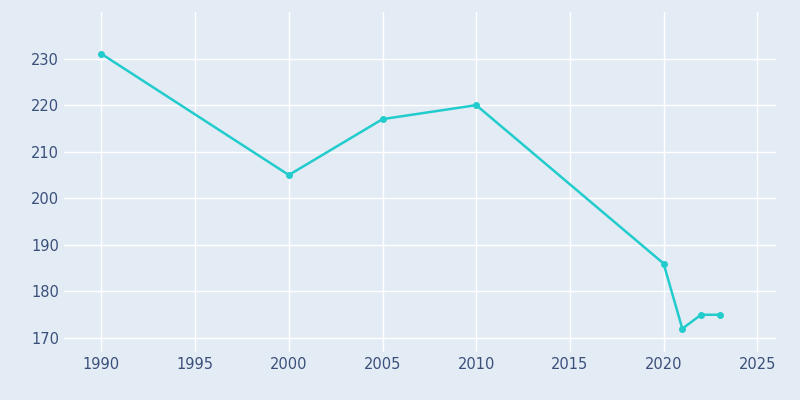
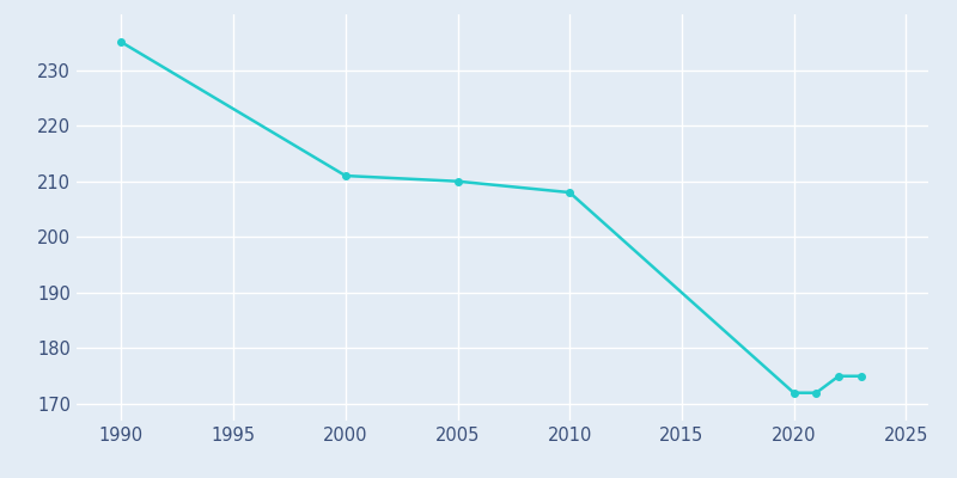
1990: 231 -> 235
2000: 205 -> 211
2005: 217 -> 210
2010: 220 -> 208
2020: 186 -> 172
